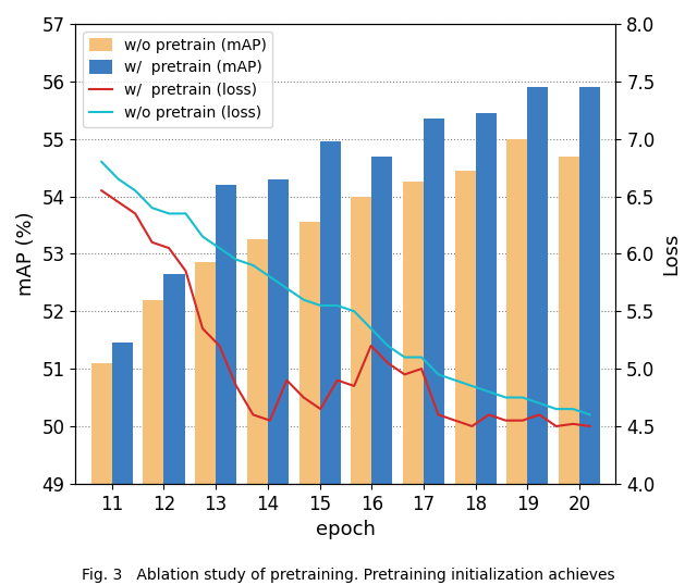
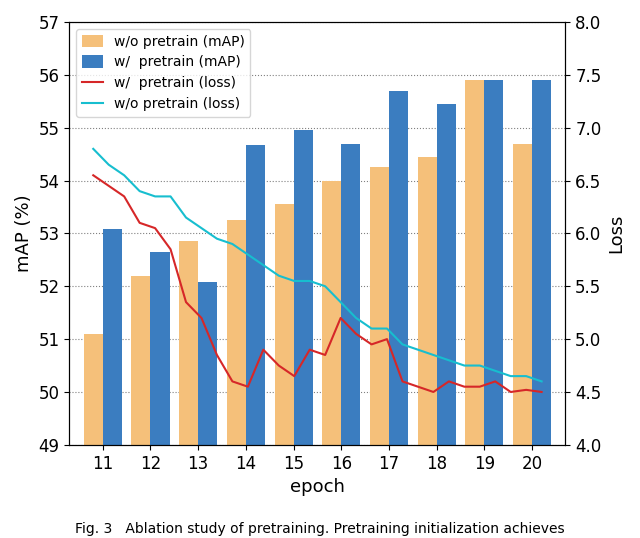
w/ pretrain (mAP)/11: 51.45 -> 53.08
w/ pretrain (mAP)/13: 54.20 -> 52.08
w/ pretrain (mAP)/14: 54.30 -> 54.68
w/ pretrain (mAP)/17: 55.35 -> 55.70
w/o pretrain (mAP)/19: 55.00 -> 55.90
